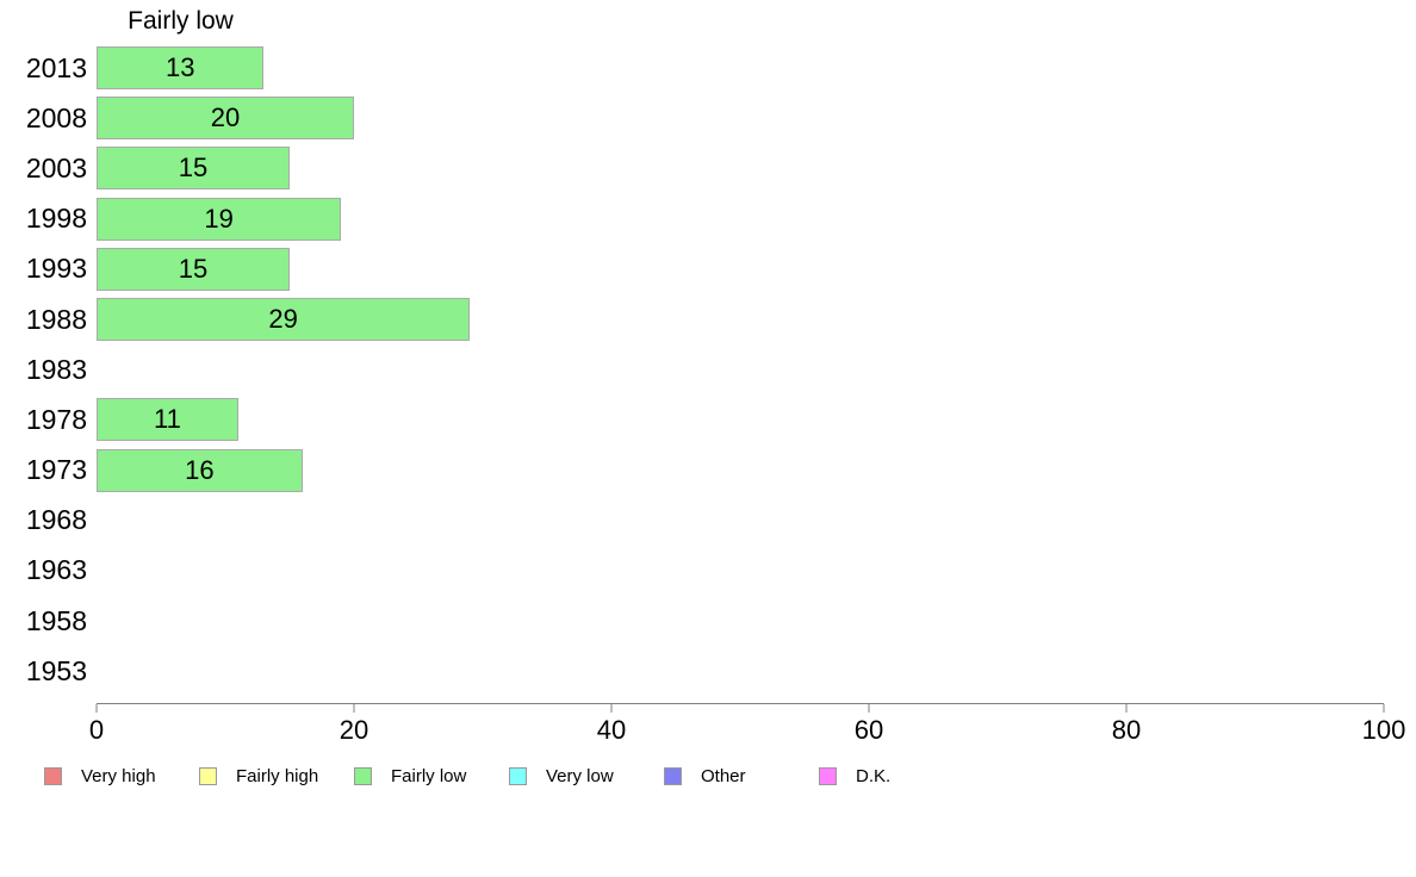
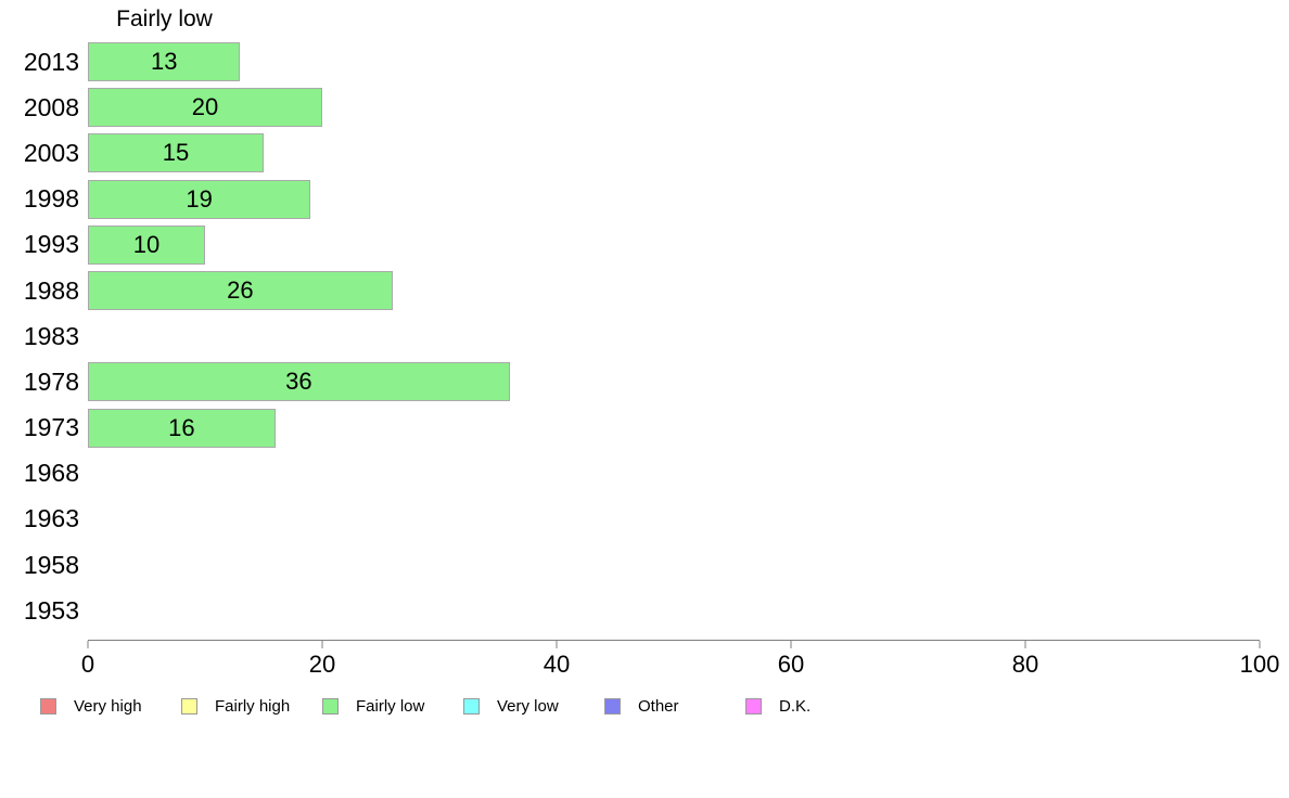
1993: 15 -> 10
1988: 29 -> 26
1978: 11 -> 36
